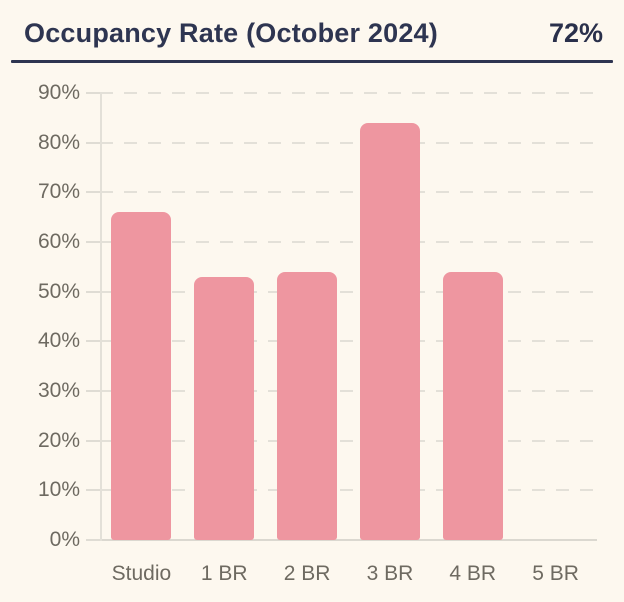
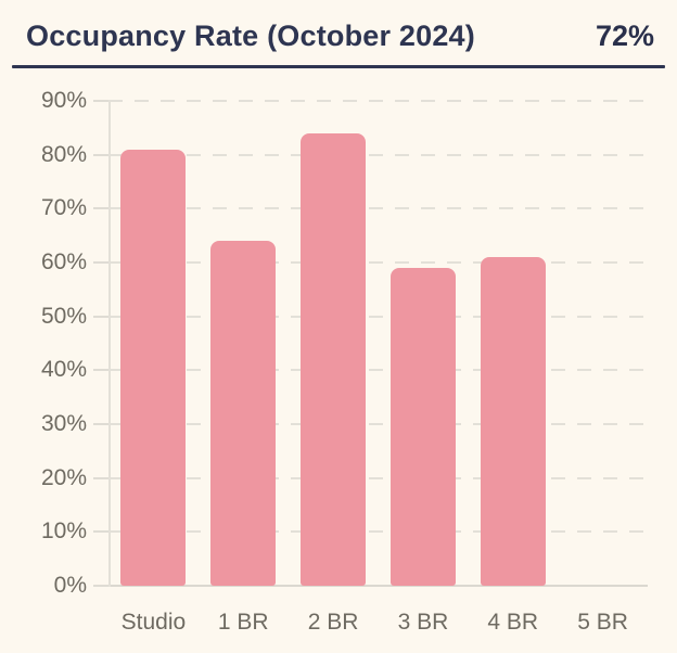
Studio: 66% -> 81%
1 BR: 53% -> 64%
2 BR: 54% -> 84%
3 BR: 84% -> 59%
4 BR: 54% -> 61%
